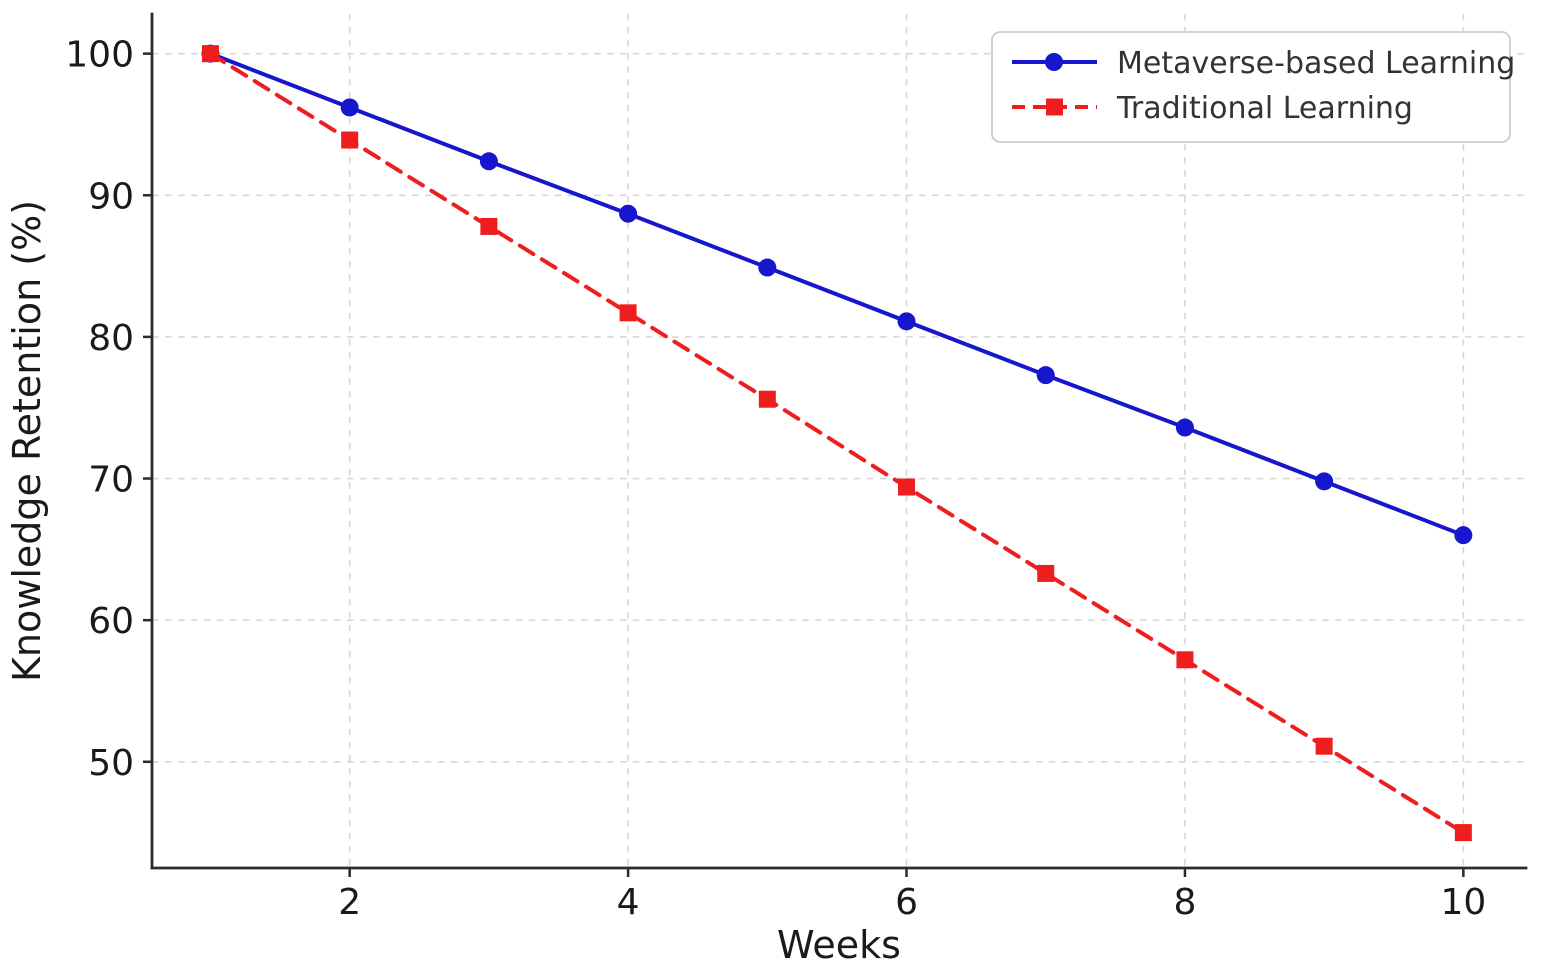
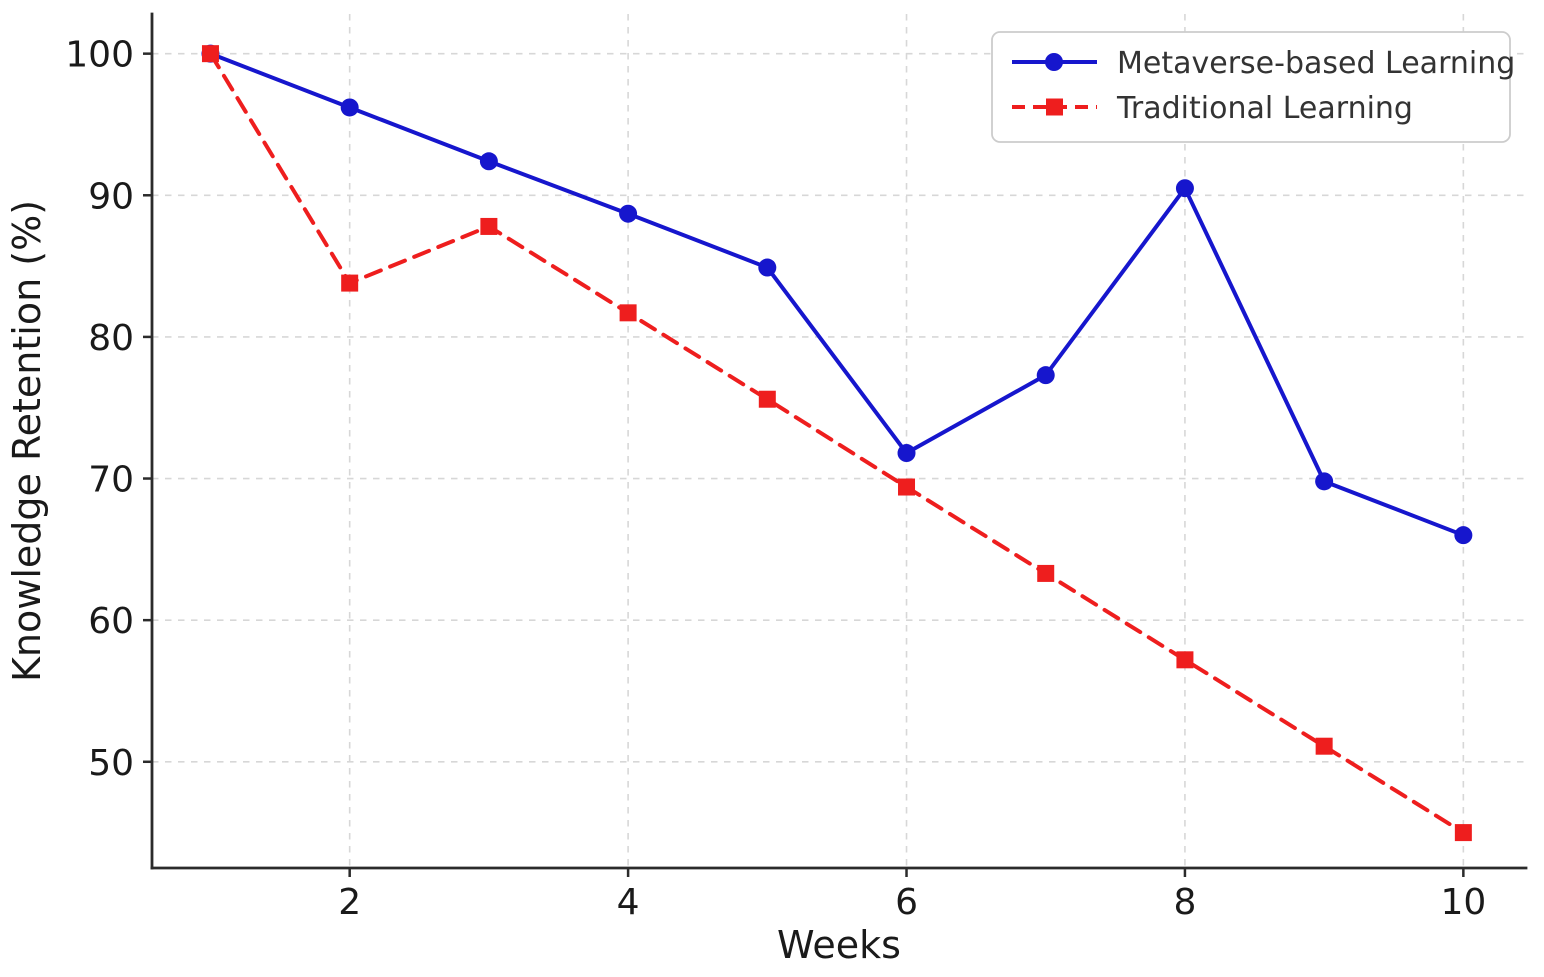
Traditional Learning/2: 93.9 -> 83.8
Metaverse-based Learning/6: 81.1 -> 71.8
Metaverse-based Learning/8: 73.6 -> 90.5
